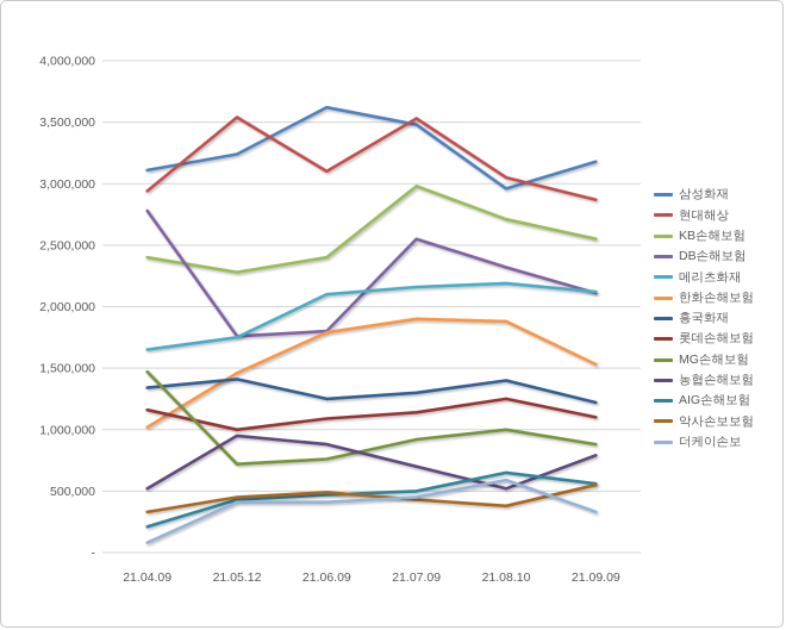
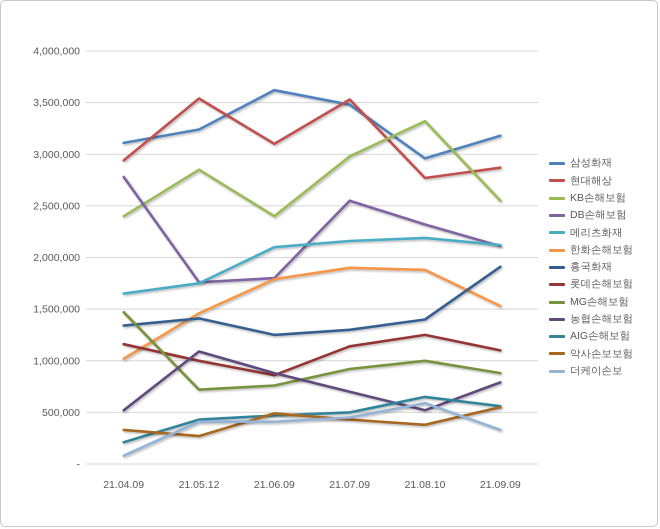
KB손해보험/21.05.12: 2280000 -> 2850000
농협손해보험/21.05.12: 950000 -> 1090000
악사손보보험/21.05.12: 450000 -> 270000
롯데손해보험/21.06.09: 1090000 -> 860000
현대해상/21.08.10: 3050000 -> 2770000
KB손해보험/21.08.10: 2710000 -> 3320000
흥국화재/21.09.09: 1220000 -> 1910000
